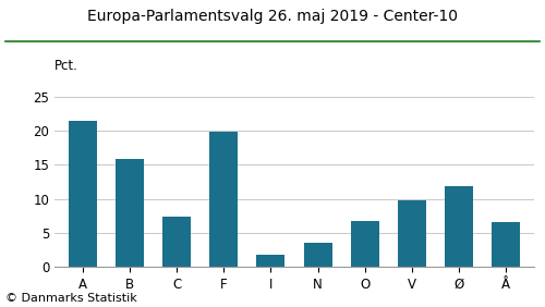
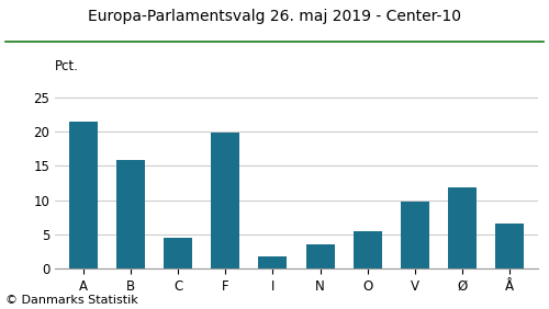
C: 7.4 -> 4.5
O: 6.8 -> 5.5
